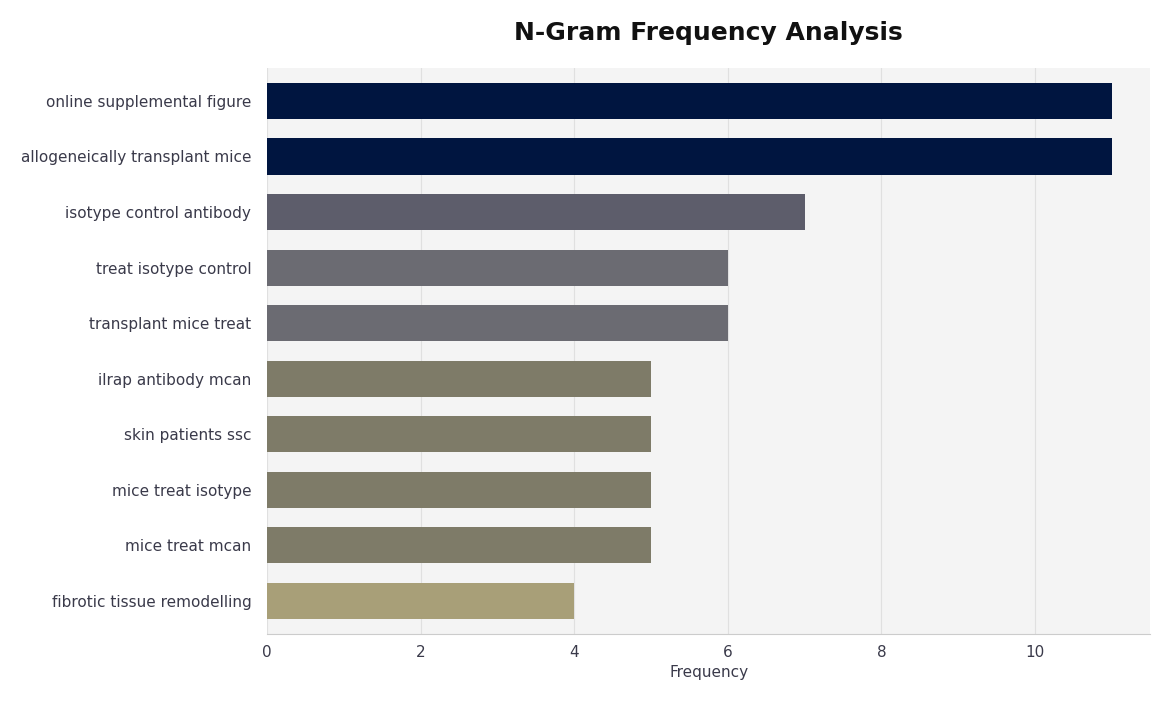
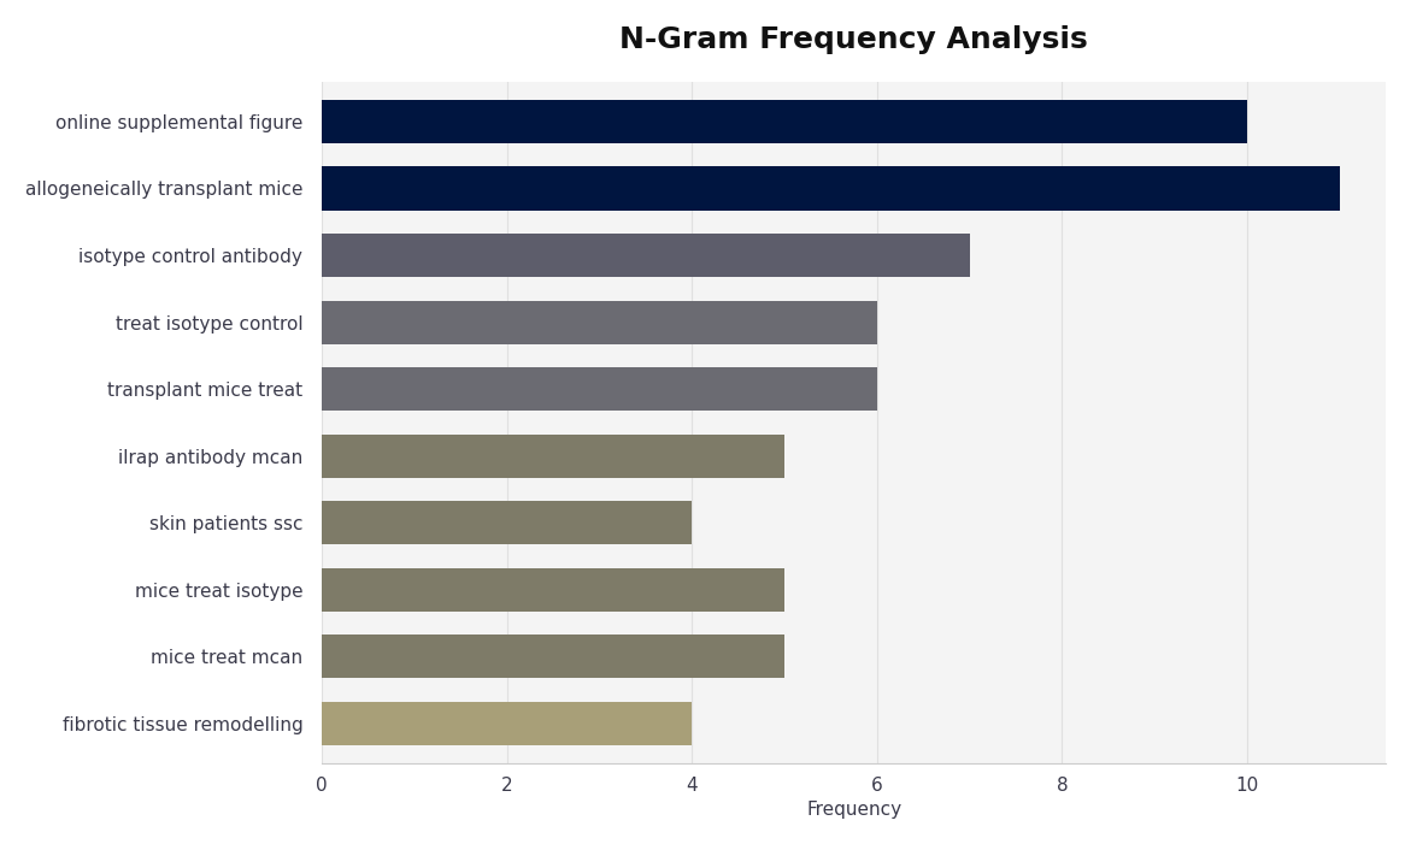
online supplemental figure: 11 -> 10
skin patients ssc: 5 -> 4
